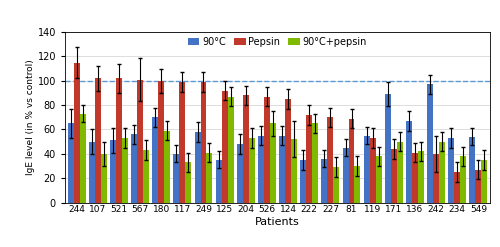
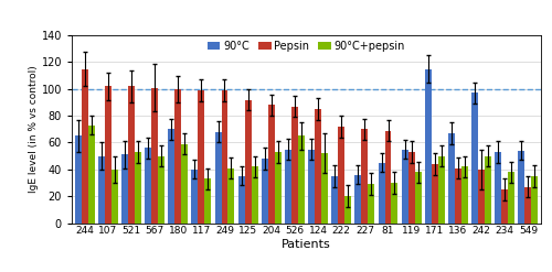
90°C+pepsin/567: 43 -> 50
90°C/249: 58 -> 68
90°C+pepsin/125: 87 -> 42
90°C+pepsin/222: 65 -> 20
90°C/171: 89 -> 115
